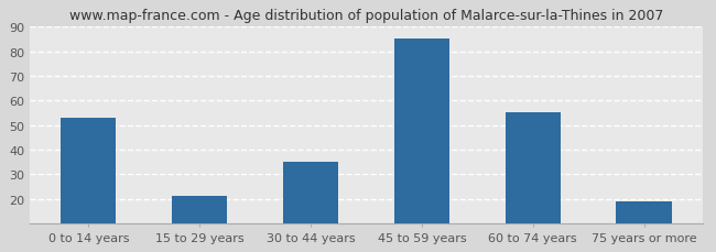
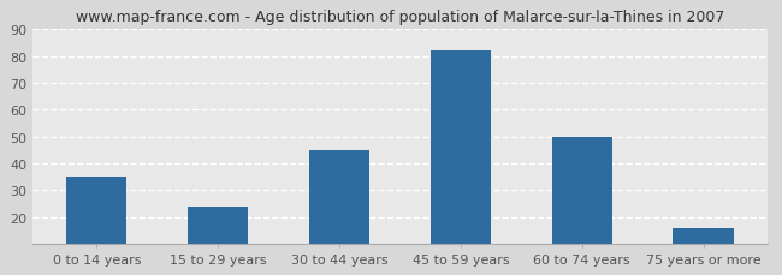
0 to 14 years: 53 -> 35
15 to 29 years: 21 -> 24
30 to 44 years: 35 -> 45
45 to 59 years: 85 -> 82
60 to 74 years: 55 -> 50
75 years or more: 19 -> 16
